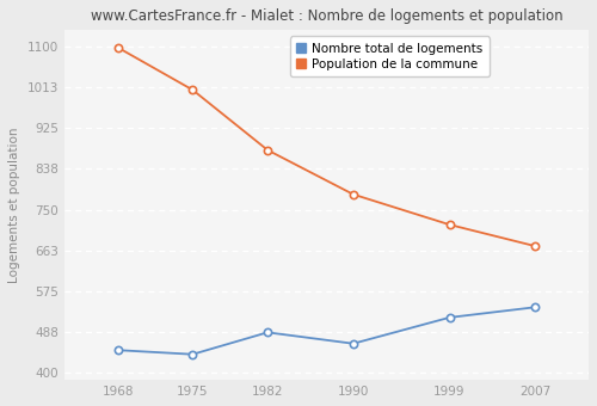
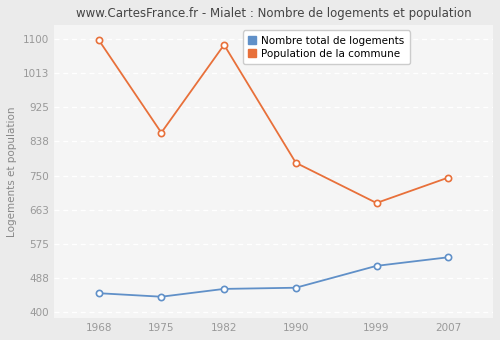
Population de la commune/1975: 1007 -> 860
Nombre total de logements/1982: 487 -> 460
Population de la commune/1982: 878 -> 1085
Population de la commune/1999: 718 -> 680
Population de la commune/2007: 672 -> 745
